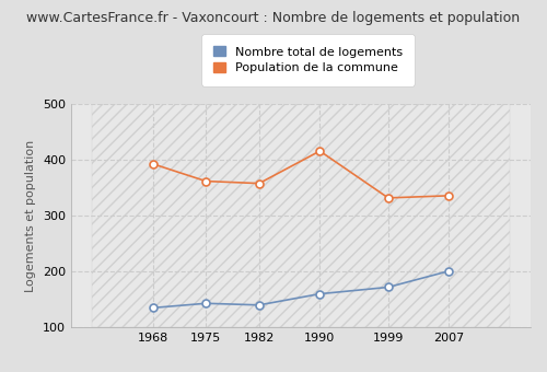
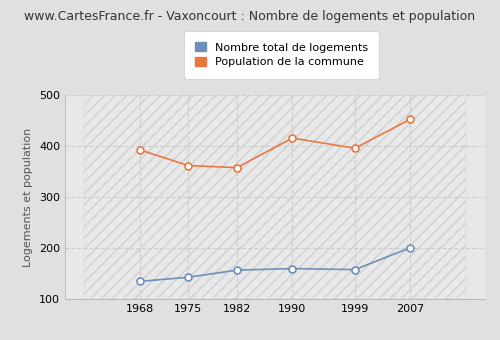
Nombre total de logements/1982: 140 -> 157
Nombre total de logements/1999: 172 -> 158
Population de la commune/1999: 332 -> 396
Population de la commune/2007: 336 -> 453
